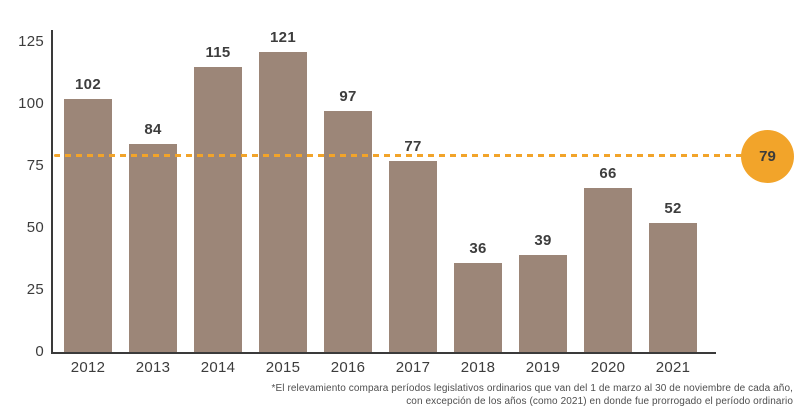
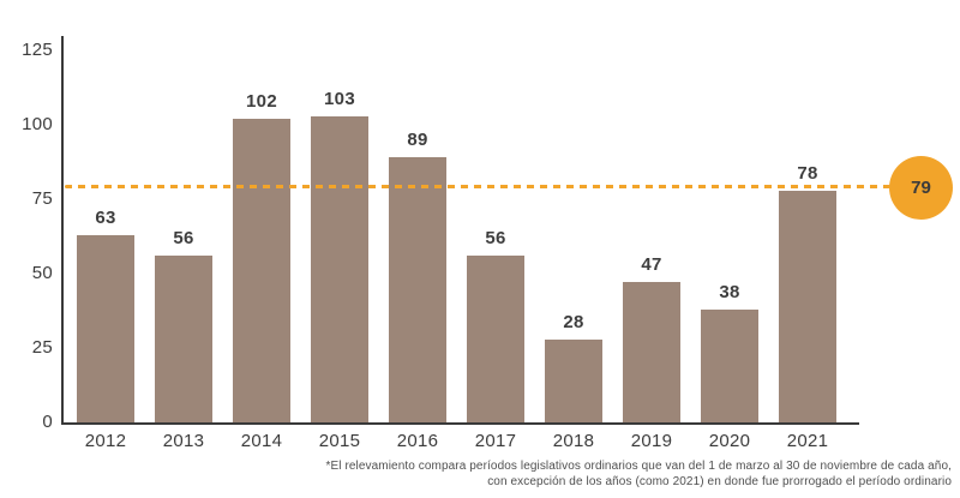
2012: 102 -> 63
2013: 84 -> 56
2014: 115 -> 102
2015: 121 -> 103
2016: 97 -> 89
2017: 77 -> 56
2018: 36 -> 28
2019: 39 -> 47
2020: 66 -> 38
2021: 52 -> 78
